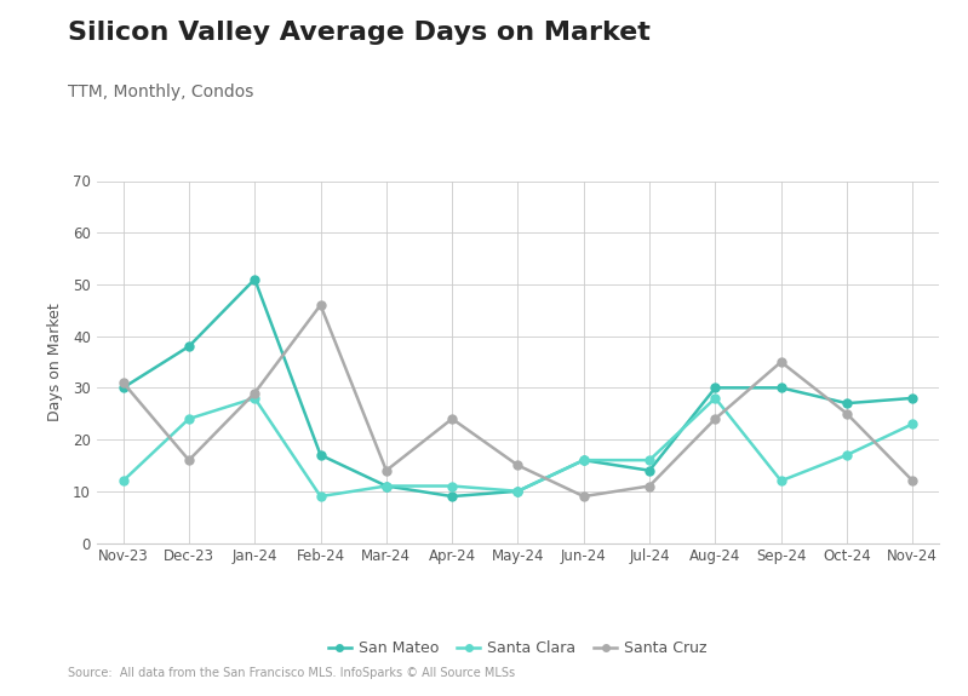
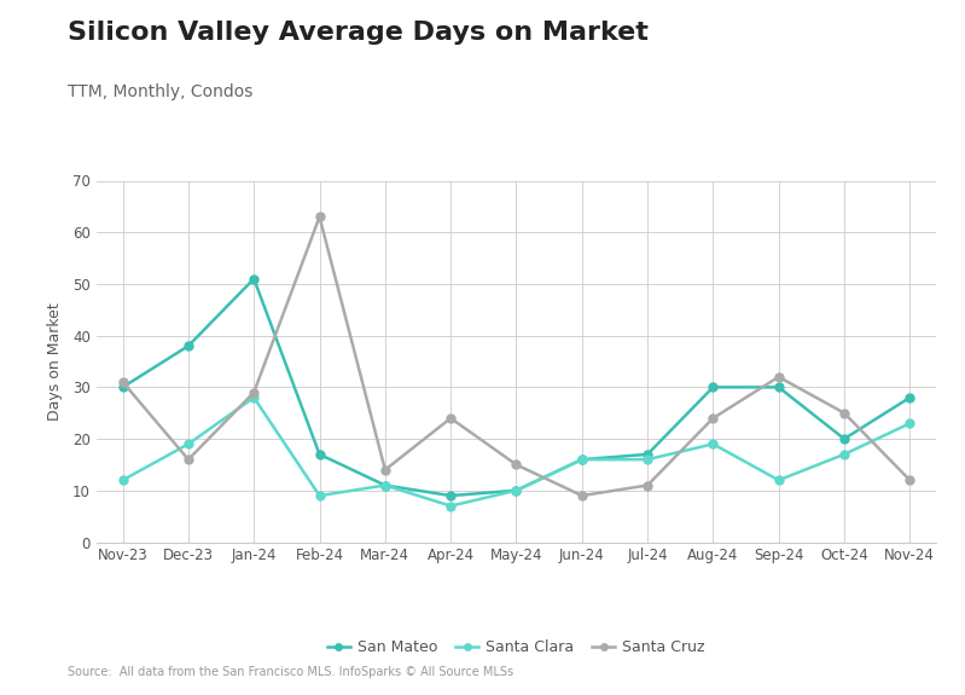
Santa Clara/Dec-23: 24 -> 19
Santa Cruz/Feb-24: 46 -> 63
Santa Clara/Apr-24: 11 -> 7
San Mateo/Jul-24: 14 -> 17
Santa Clara/Aug-24: 28 -> 19
Santa Cruz/Sep-24: 35 -> 32
San Mateo/Oct-24: 27 -> 20
